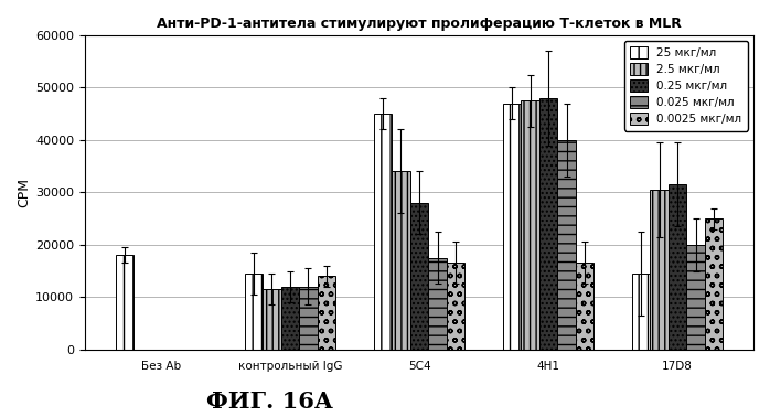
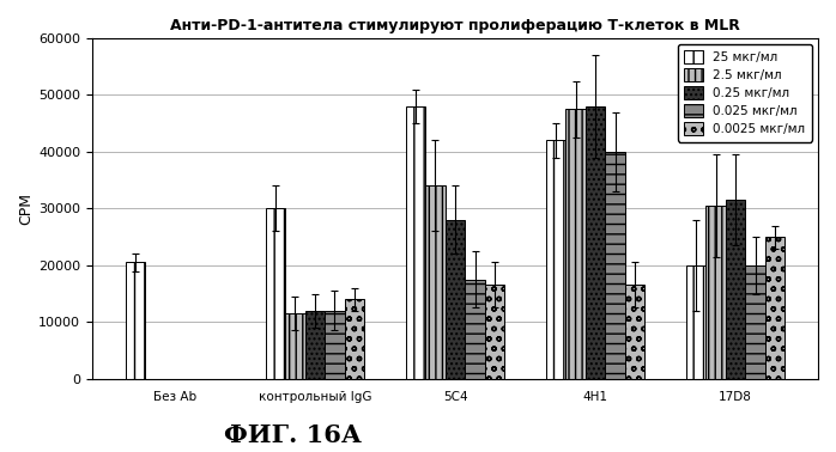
25 мкг/мл/Без Ab: 18000 -> 20500
25 мкг/мл/контрольный IgG: 14500 -> 30000
25 мкг/мл/5С4: 45000 -> 48000
25 мкг/мл/4Н1: 47000 -> 42000
25 мкг/мл/17D8: 14500 -> 20000
